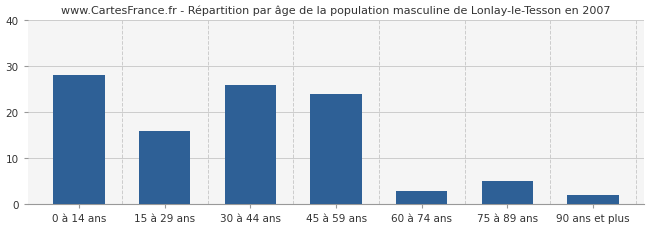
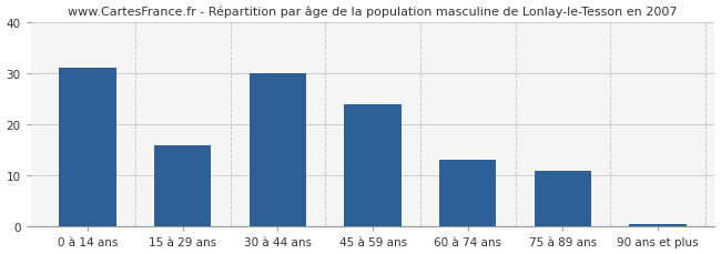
0 à 14 ans: 28.0 -> 31.0
30 à 44 ans: 26.0 -> 30.0
60 à 74 ans: 3.0 -> 13.0
75 à 89 ans: 5.0 -> 11.0
90 ans et plus: 2.0 -> 0.5
